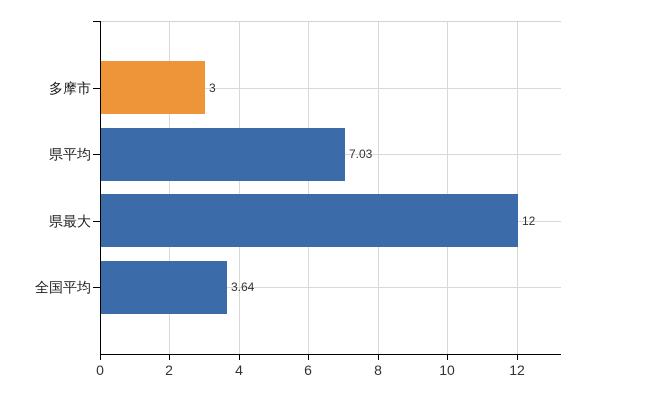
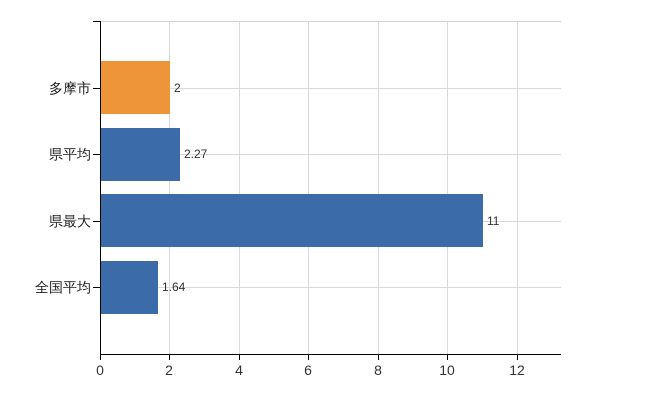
多摩市: 3 -> 2
県平均: 7.03 -> 2.27
県最大: 12 -> 11
全国平均: 3.64 -> 1.64
